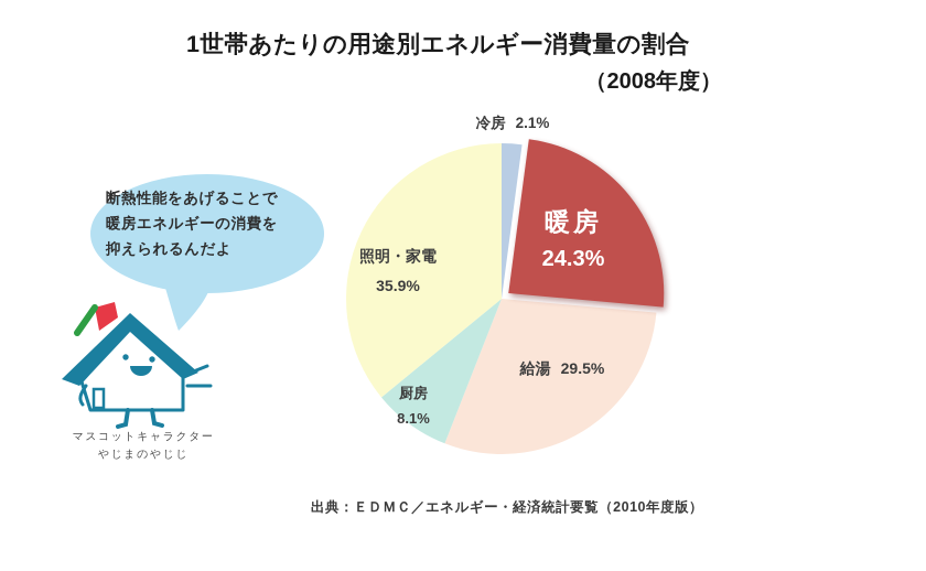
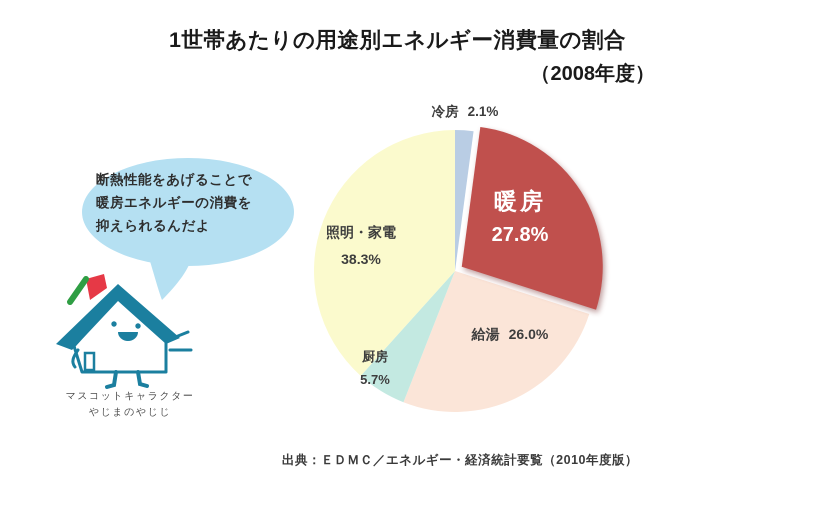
暖房: 24.3% -> 27.8%
給湯: 29.5% -> 26.0%
厨房: 8.1% -> 5.7%
照明・家電: 35.9% -> 38.3%
